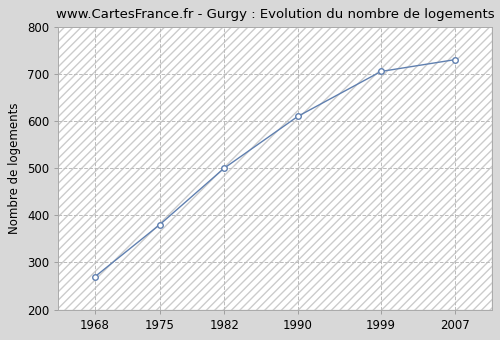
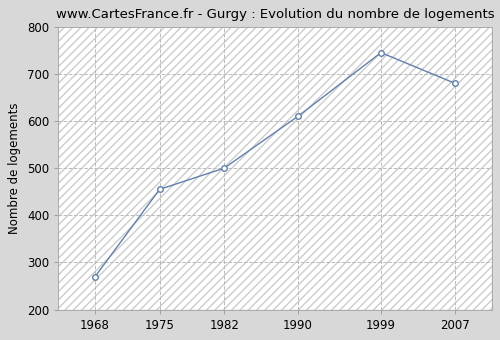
1975: 380 -> 455
1999: 705 -> 745
2007: 730 -> 680
